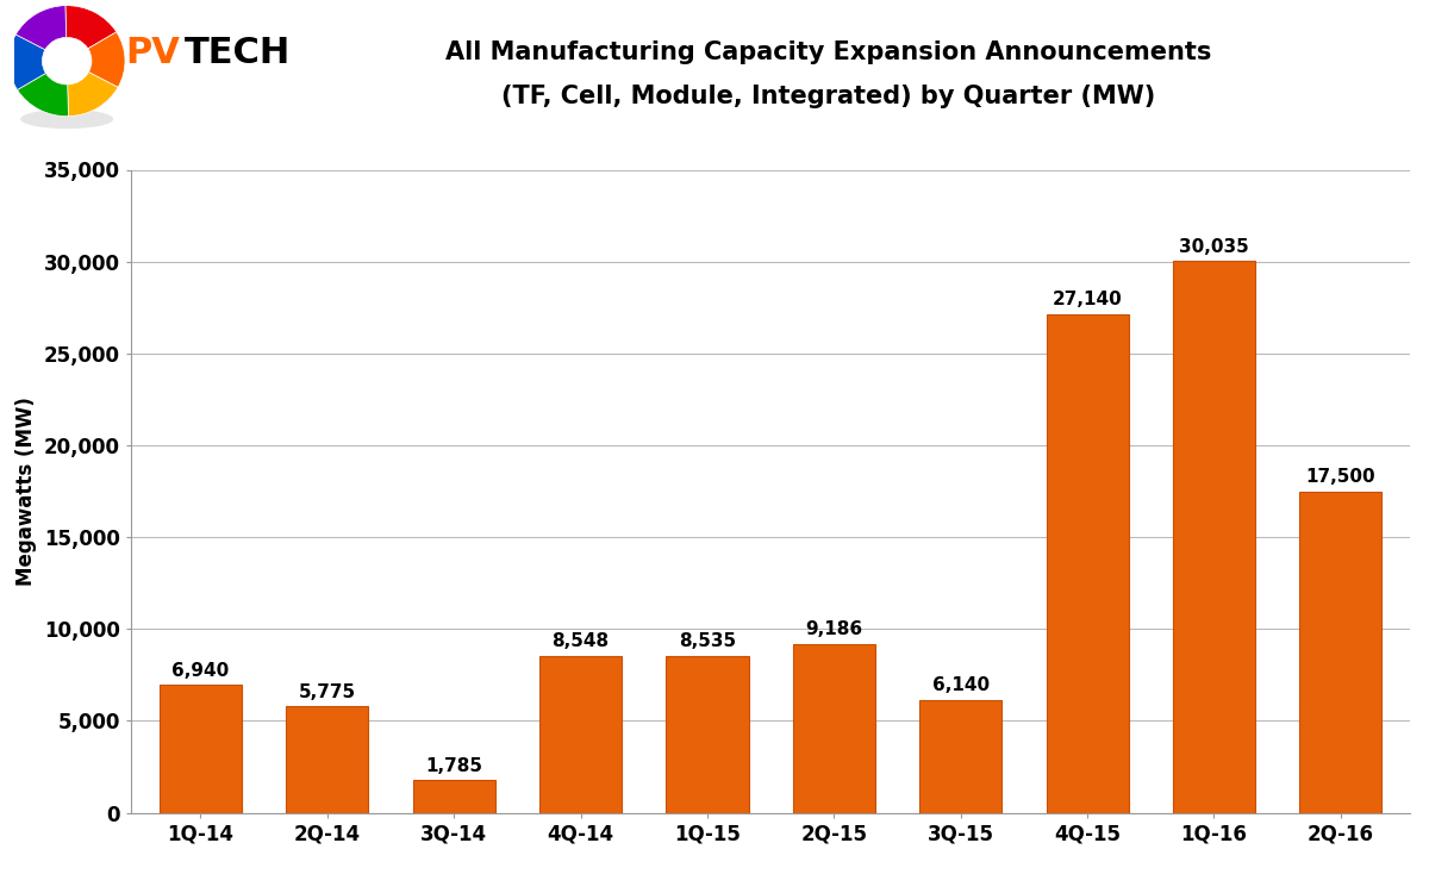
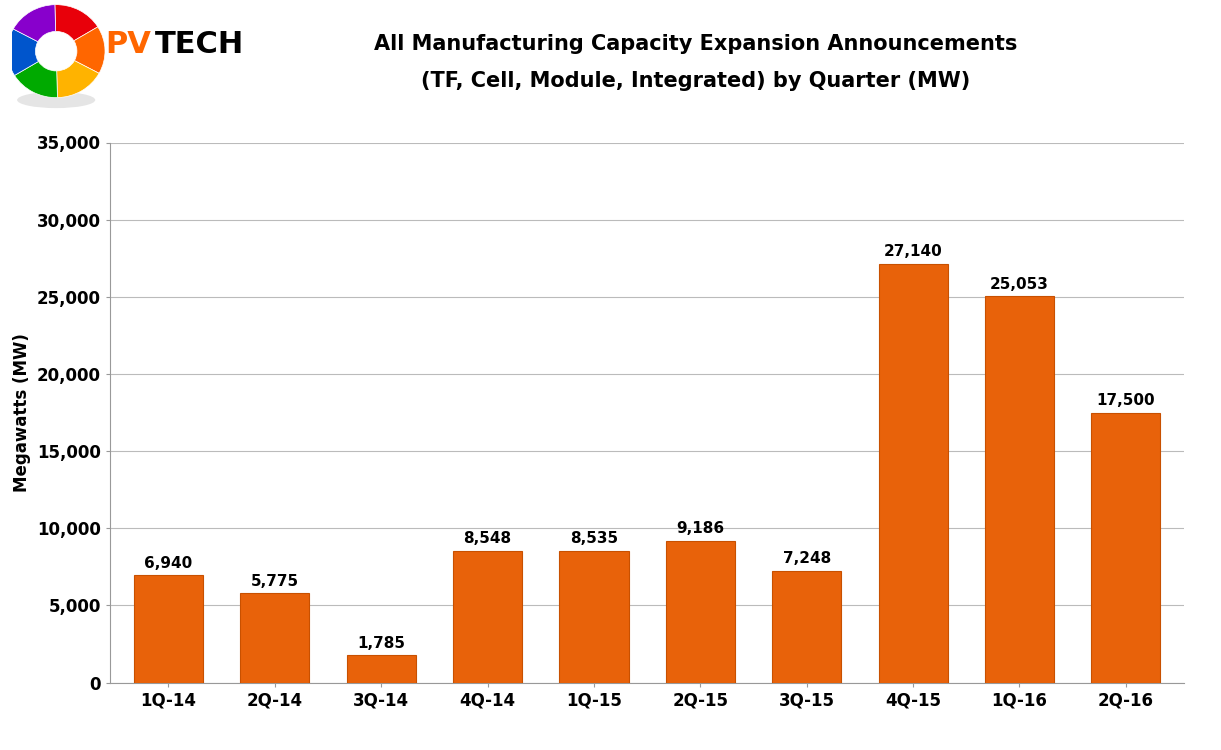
3Q-15: 6,140 -> 7,248
1Q-16: 30,035 -> 25,053
